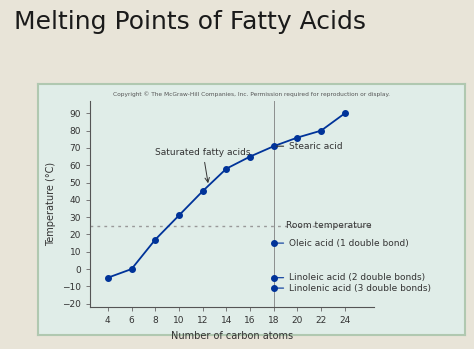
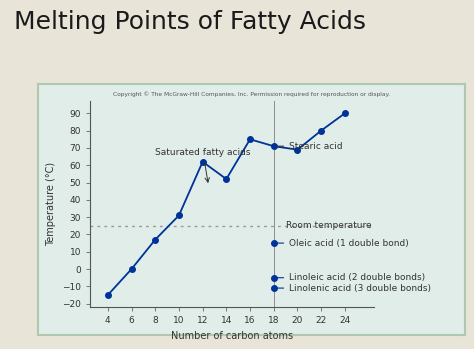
4: -5 -> -15
12: 45 -> 62
14: 58 -> 52
16: 65 -> 75
20: 76 -> 69
